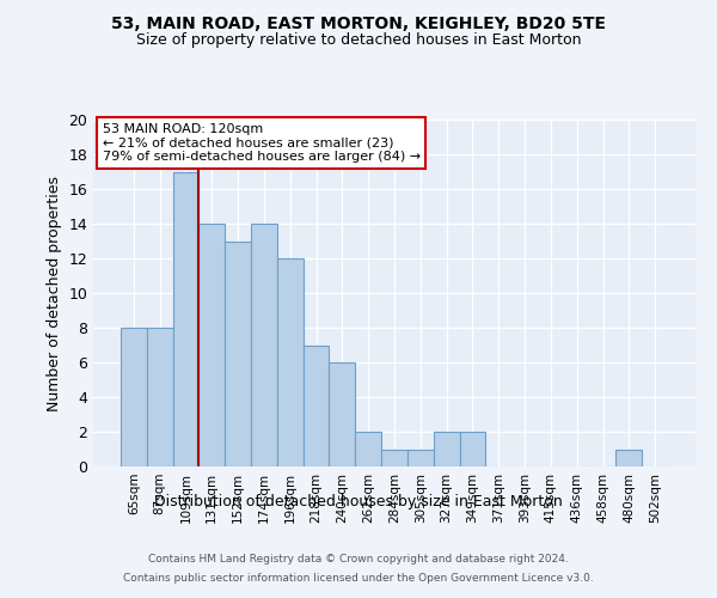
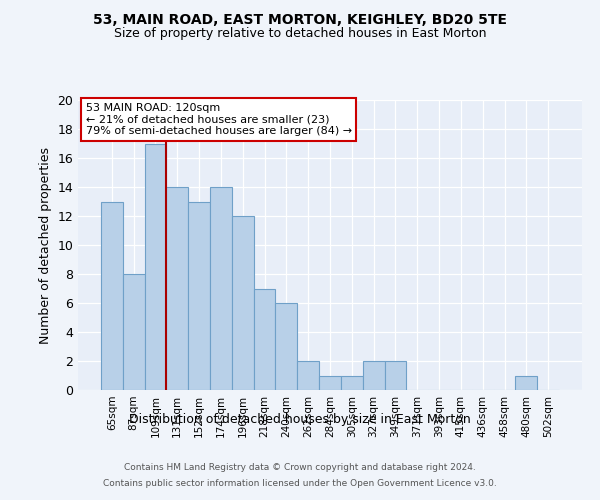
65sqm: 8 -> 13
